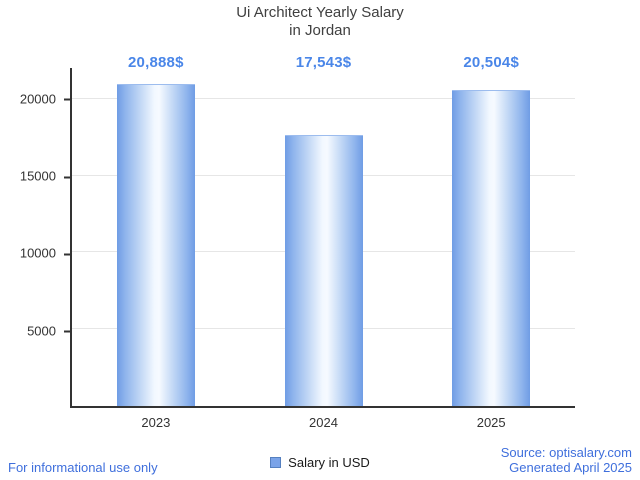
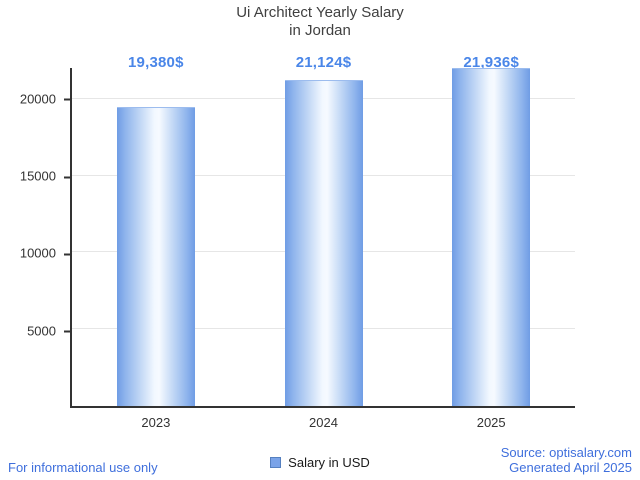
2023: 20,888 -> 19,380
2024: 17,543 -> 21,124
2025: 20,504 -> 21,936
